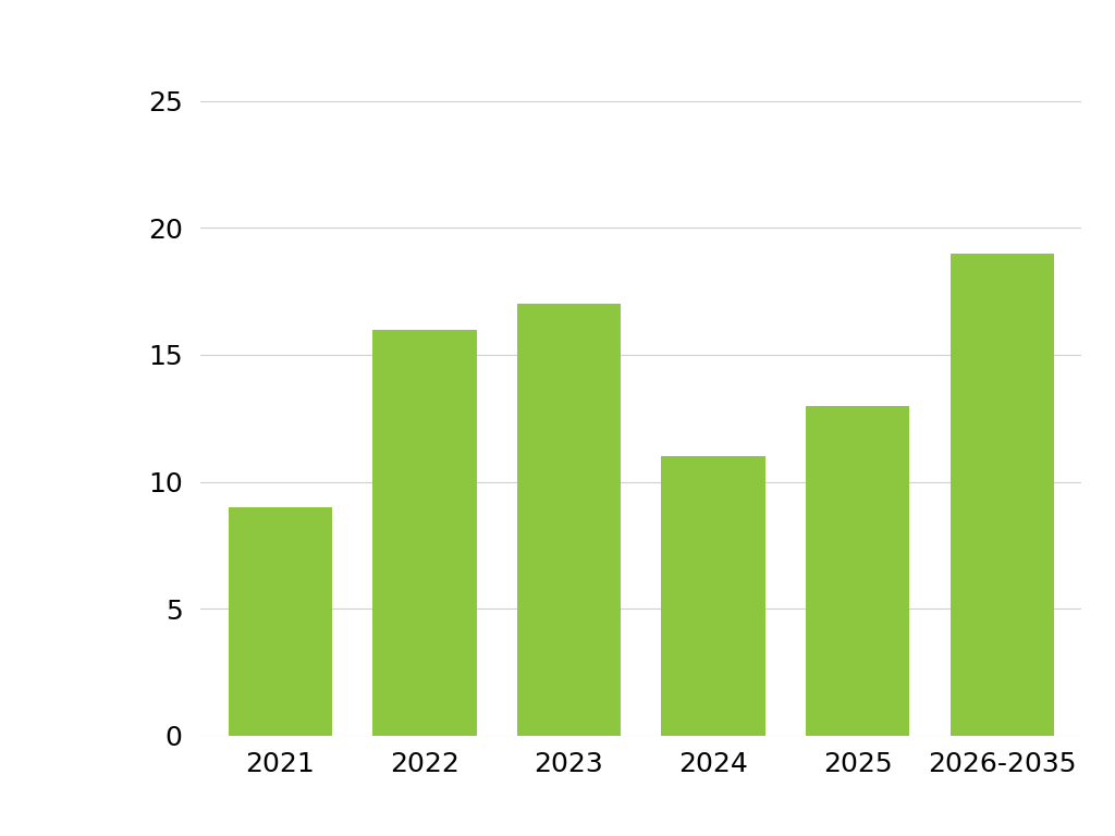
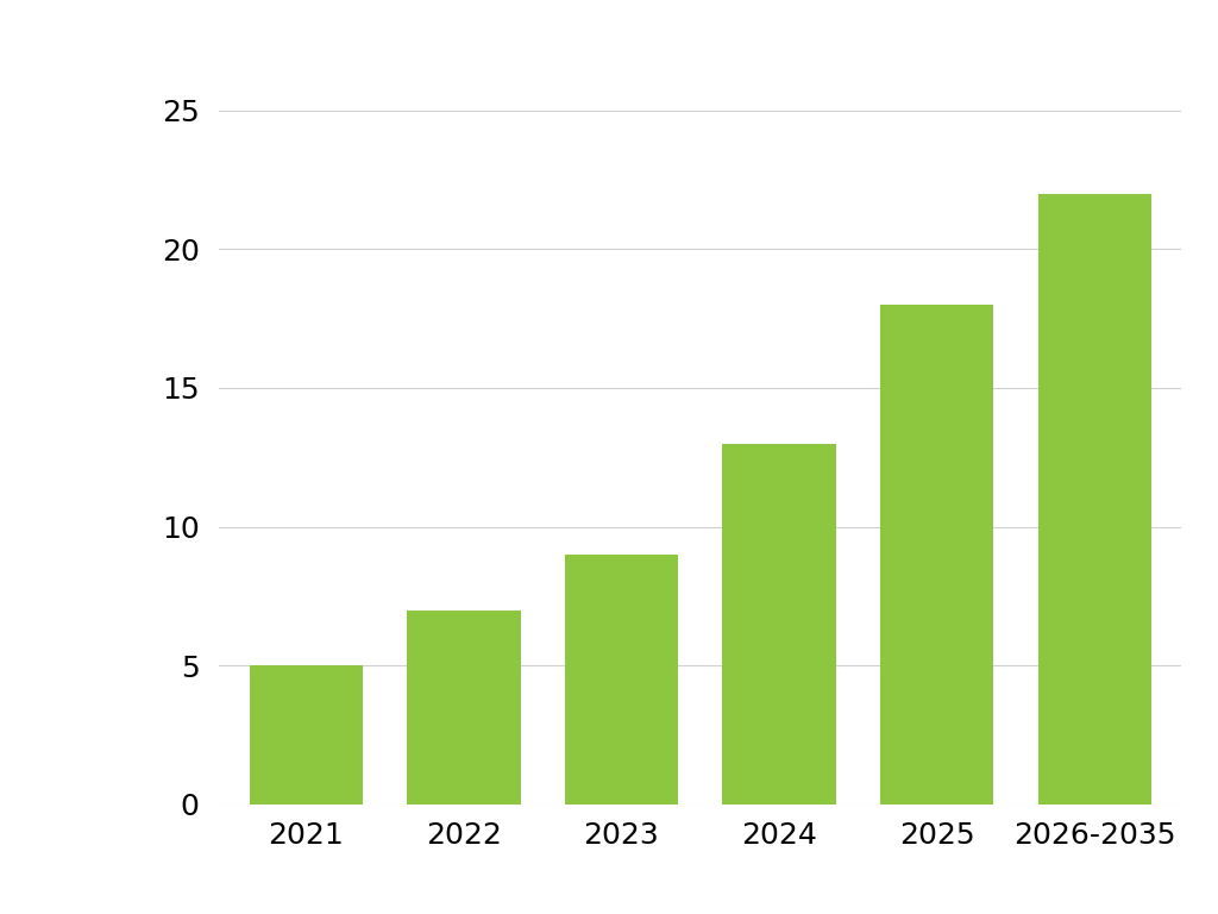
2021: 9 -> 5
2022: 16 -> 7
2023: 17 -> 9
2024: 11 -> 13
2025: 13 -> 18
2026-2035: 19 -> 22
